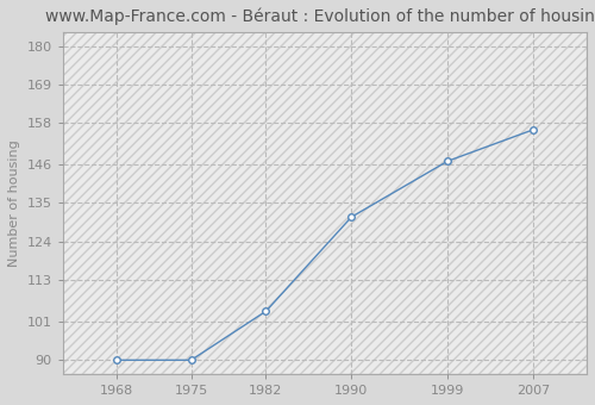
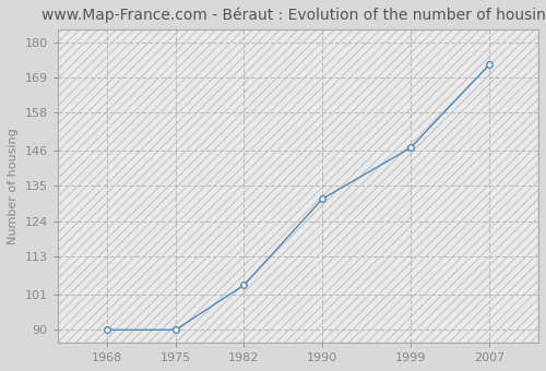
2007: 156 -> 173
